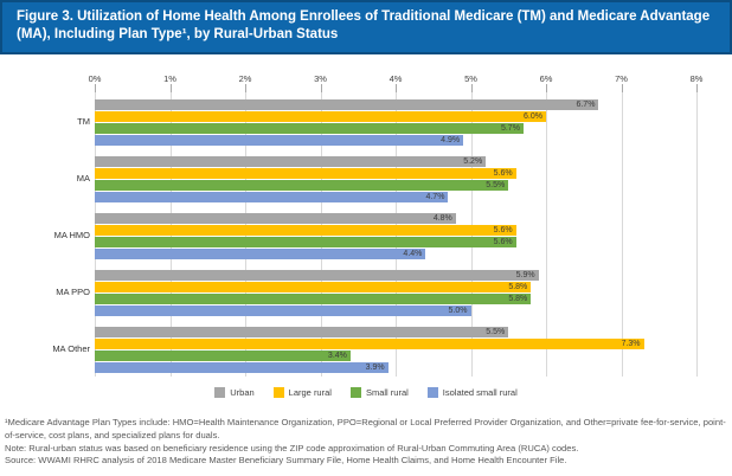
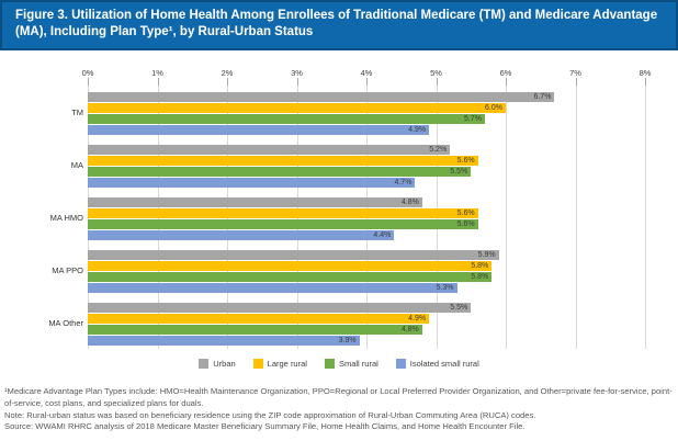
Isolated small rural/MA PPO: 5.0% -> 5.3%
Large rural/MA Other: 7.3% -> 4.9%
Small rural/MA Other: 3.4% -> 4.8%
